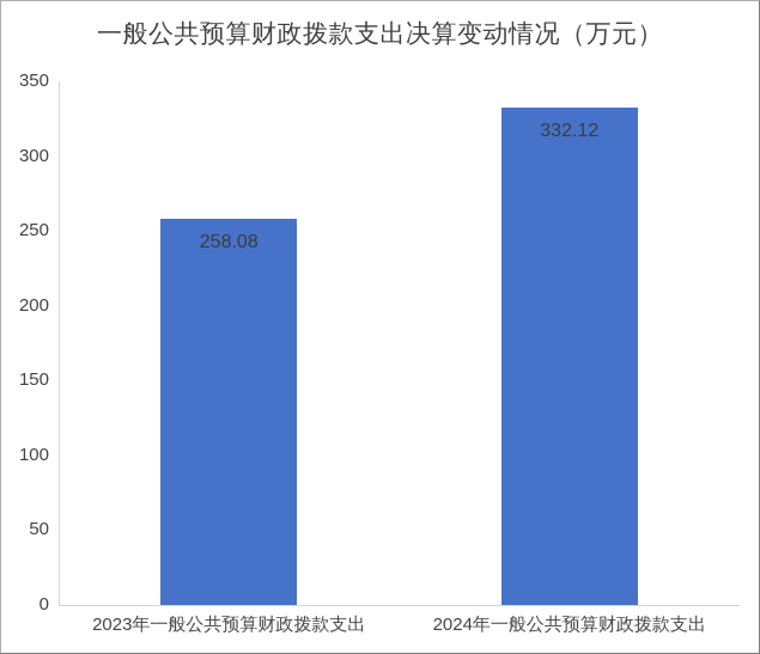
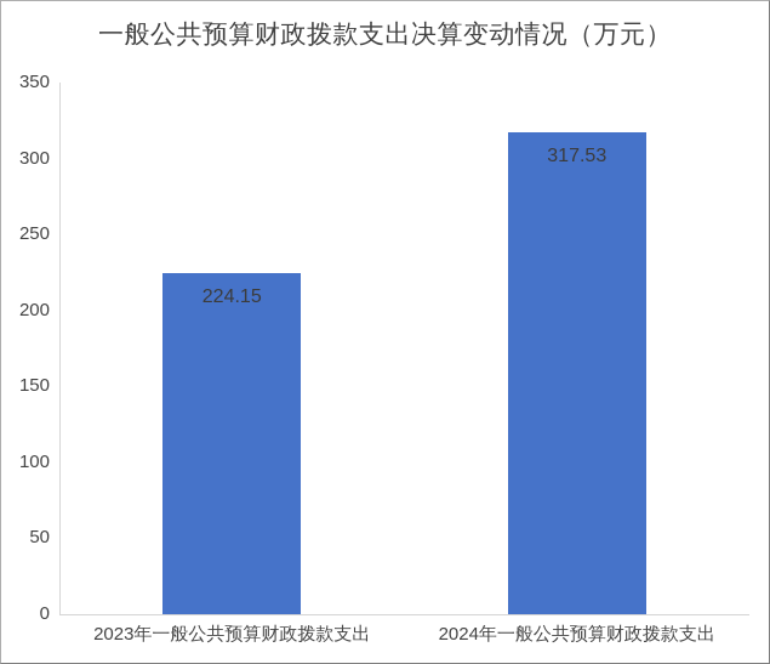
2023年一般公共预算财政拨款支出: 258.08 -> 224.15
2024年一般公共预算财政拨款支出: 332.12 -> 317.53
